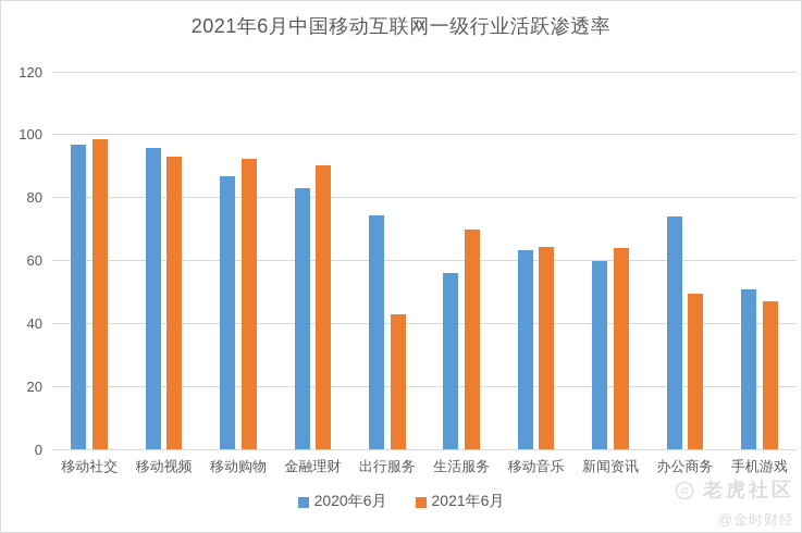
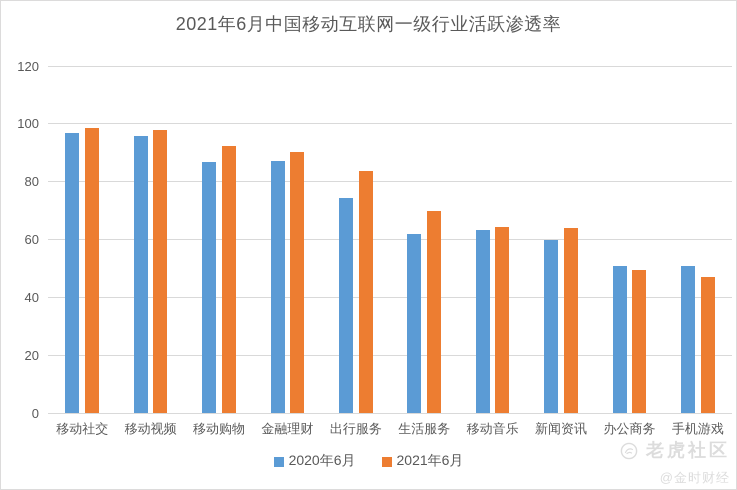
2021年6月/移动视频: 93 -> 98
2020年6月/金融理财: 83 -> 87
2021年6月/出行服务: 43 -> 84
2020年6月/生活服务: 56 -> 62
2020年6月/办公商务: 74 -> 51
